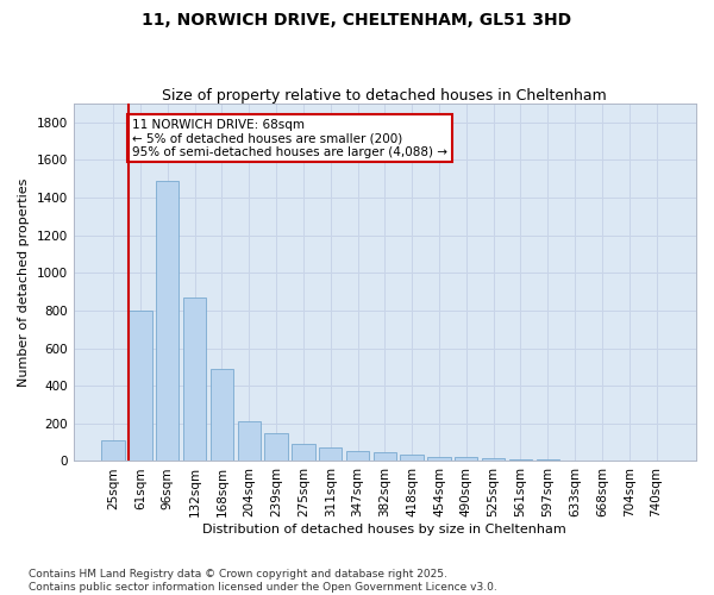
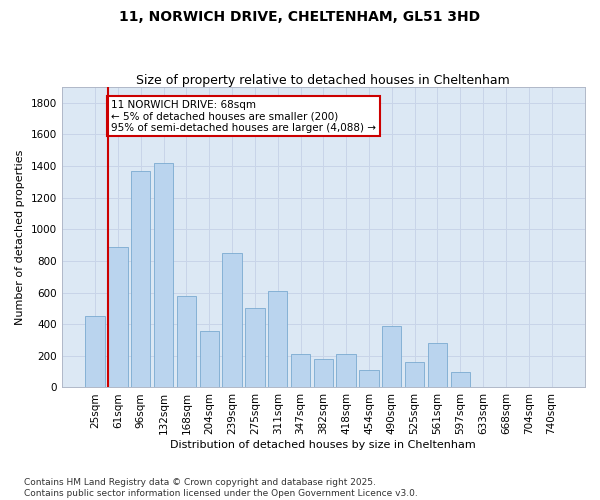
25sqm: 110 -> 450
61sqm: 800 -> 890
96sqm: 1490 -> 1370
132sqm: 870 -> 1420
168sqm: 490 -> 580
204sqm: 210 -> 360
239sqm: 150 -> 850
275sqm: 90 -> 500
311sqm: 70 -> 610
347sqm: 60 -> 210
382sqm: 40 -> 180
418sqm: 40 -> 210
454sqm: 20 -> 110
490sqm: 20 -> 390
525sqm: 20 -> 160
561sqm: 10 -> 280
597sqm: 10 -> 100
